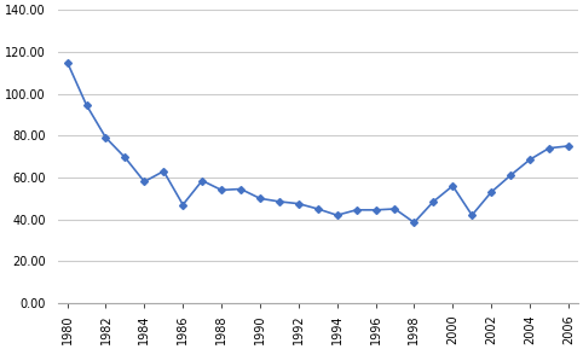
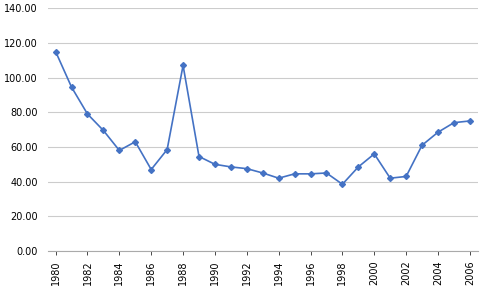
1988: 54 -> 107
2002: 53 -> 43
